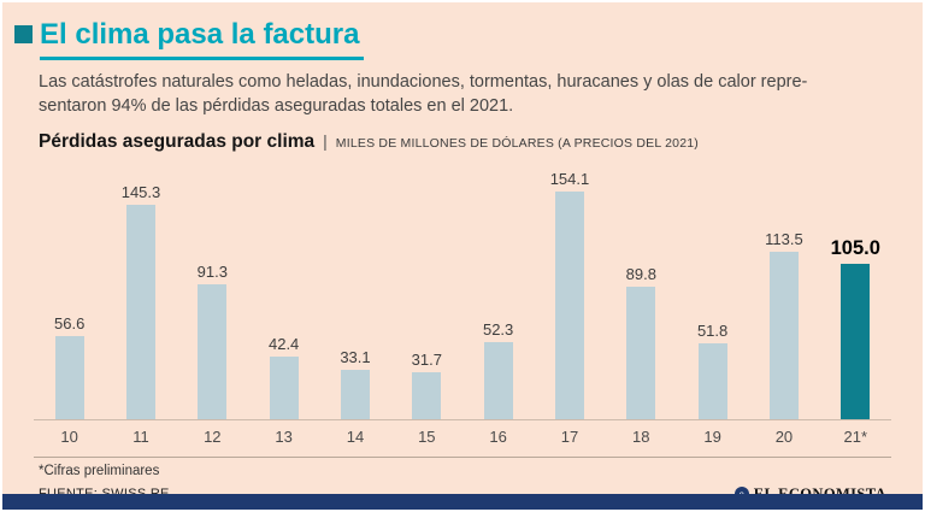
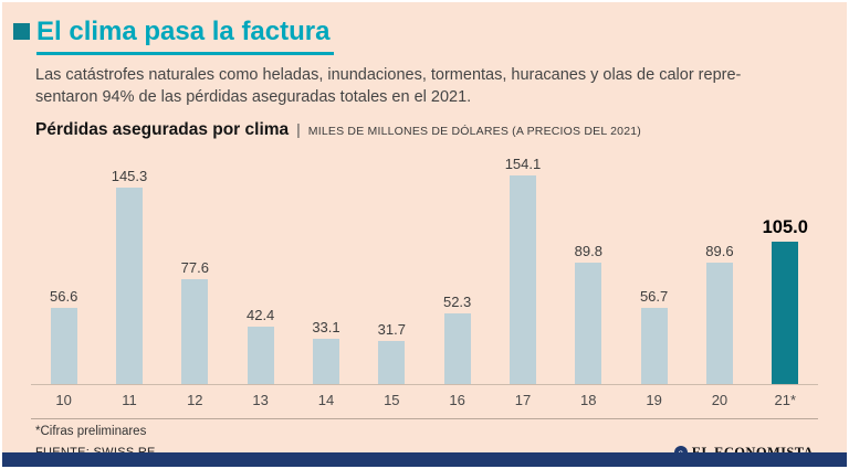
12: 91.3 -> 77.6
19: 51.8 -> 56.7
20: 113.5 -> 89.6
